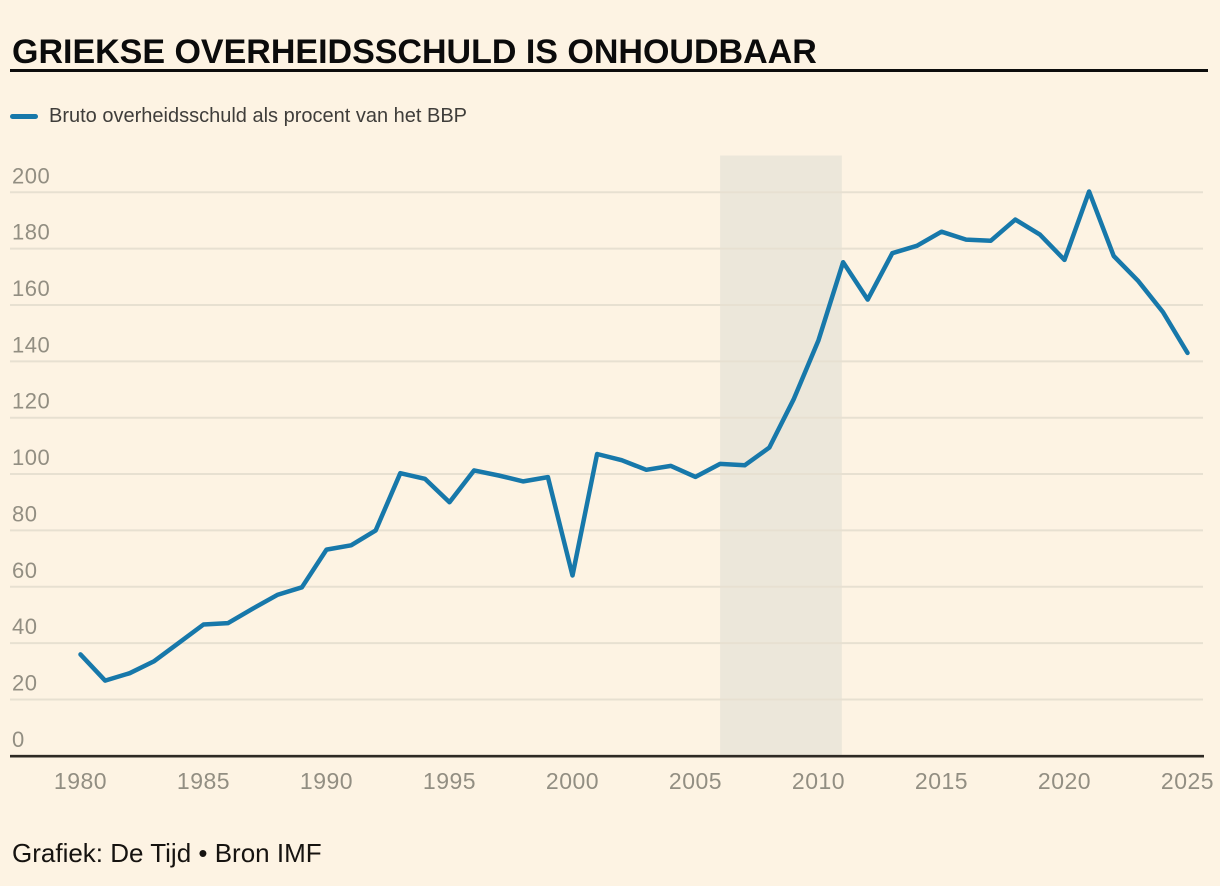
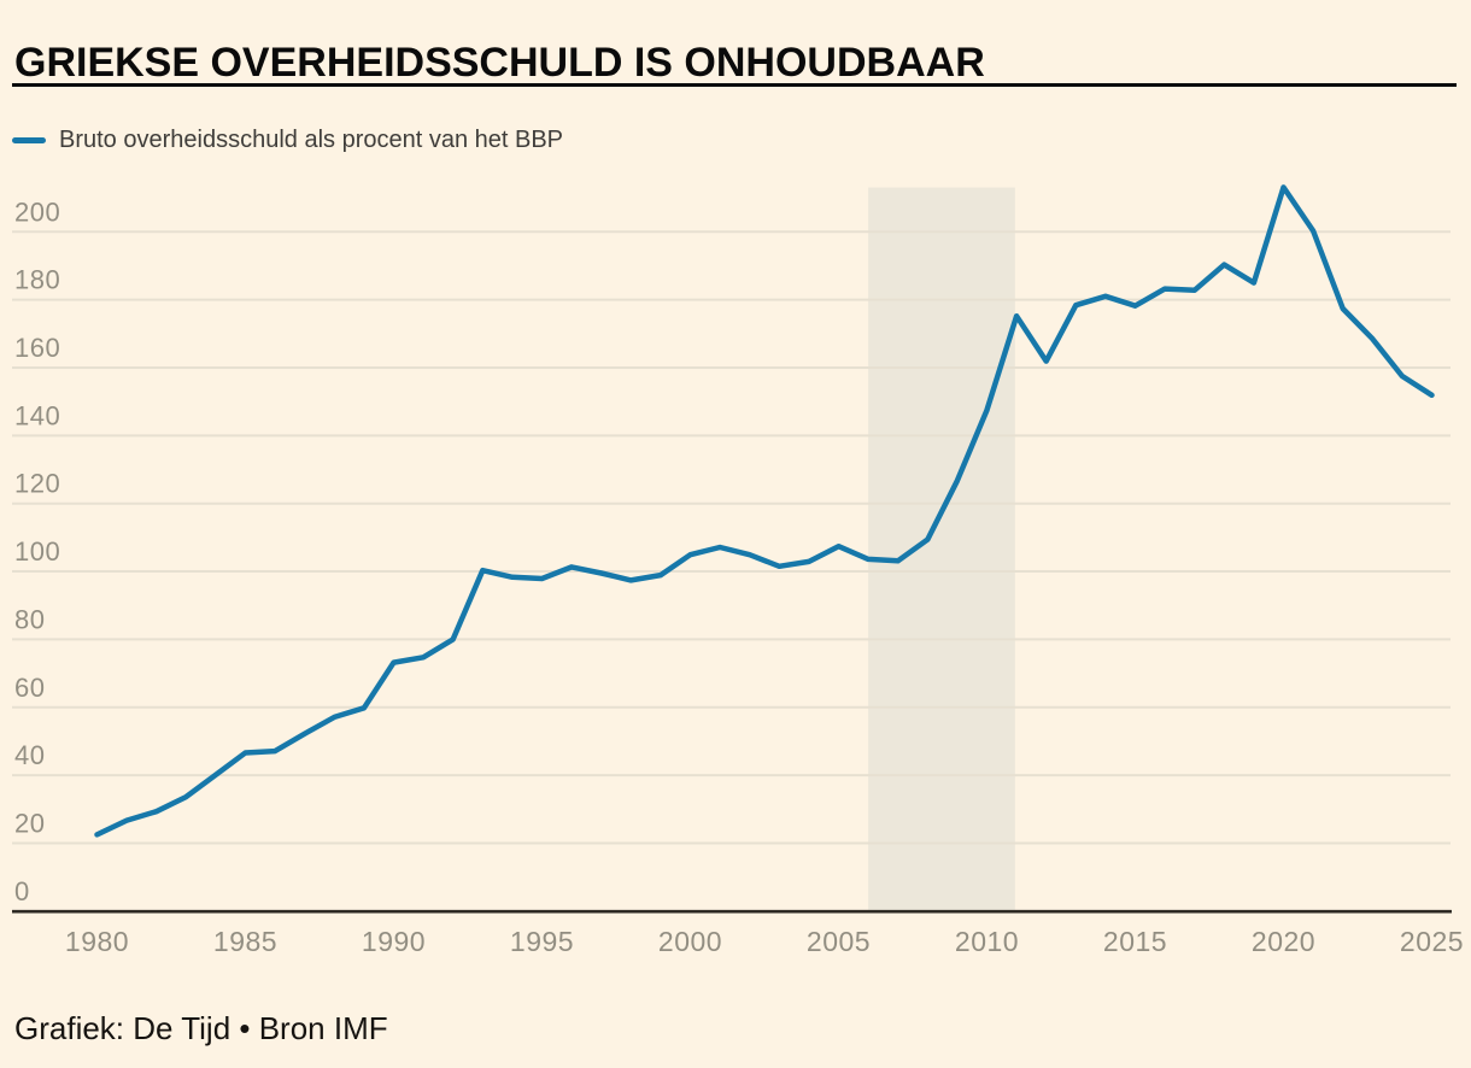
1980: 36 -> 22
1995: 90 -> 98
2000: 64 -> 105
2005: 99 -> 107
2015: 186 -> 178
2020: 176 -> 213
2025: 143 -> 152
